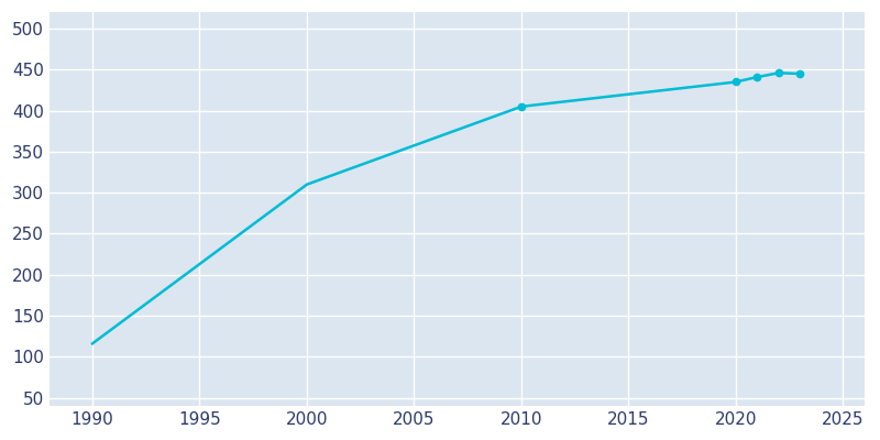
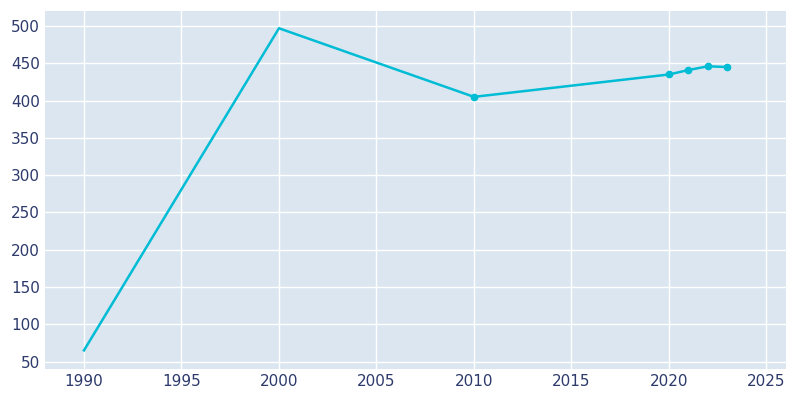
1990: 116 -> 65
2000: 310 -> 497
